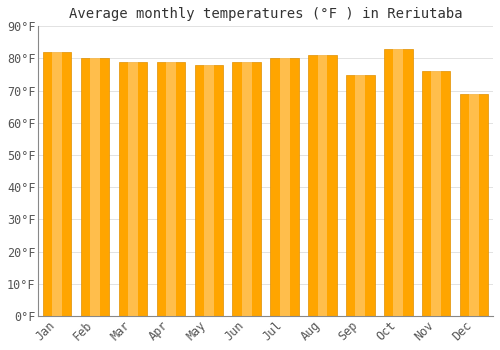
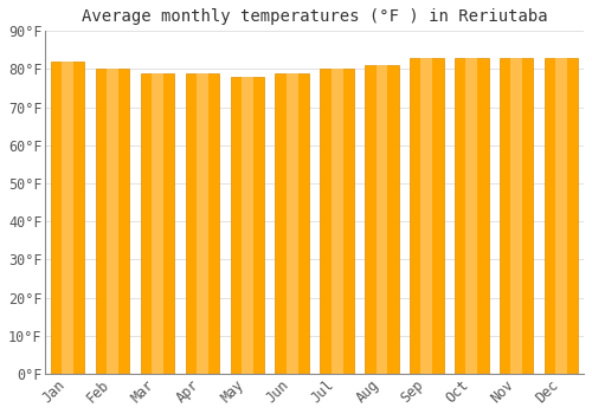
Sep: 75°F -> 83°F
Nov: 76°F -> 83°F
Dec: 69°F -> 83°F
